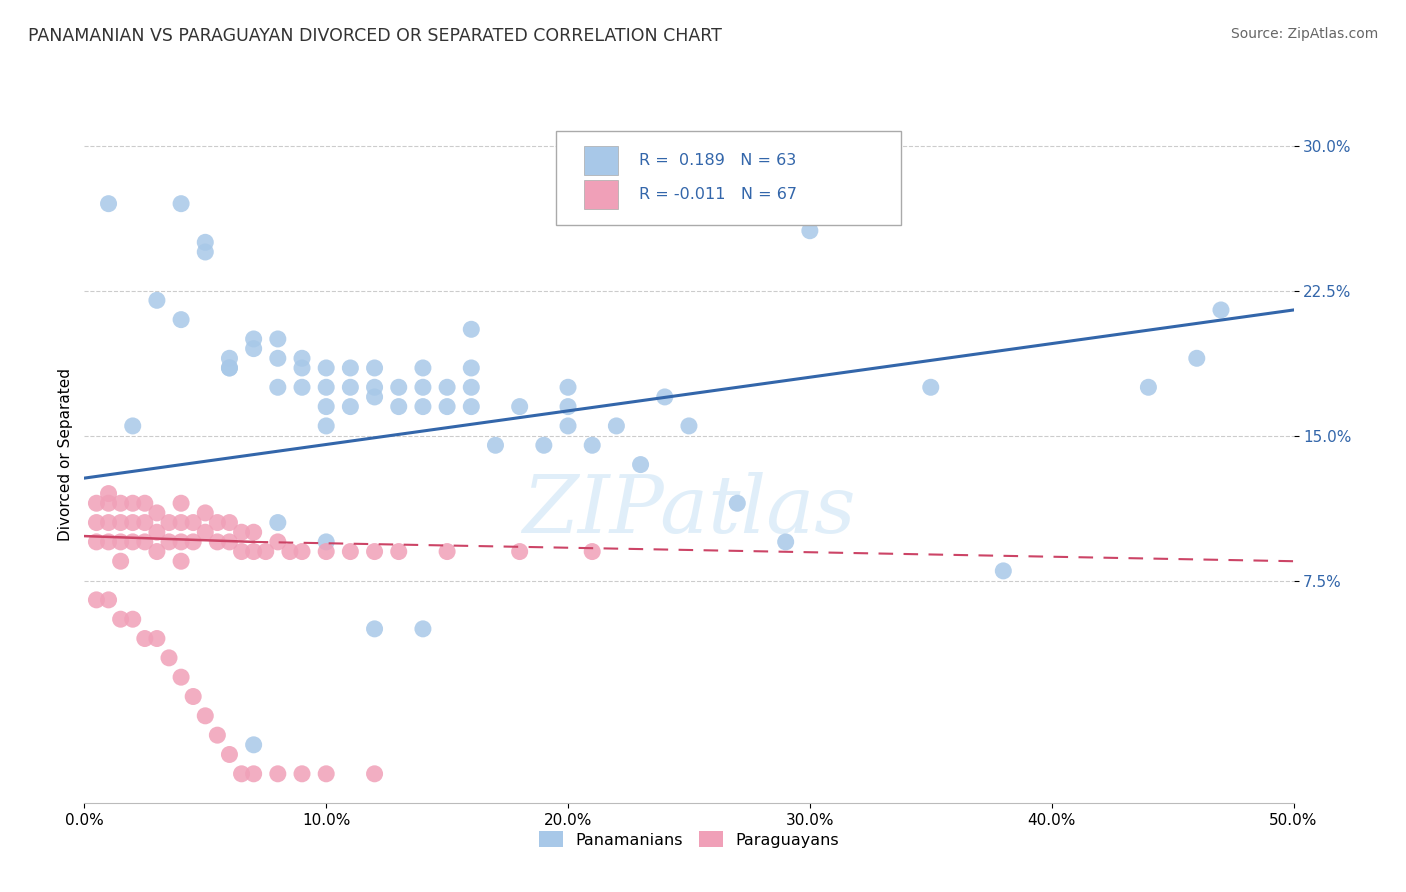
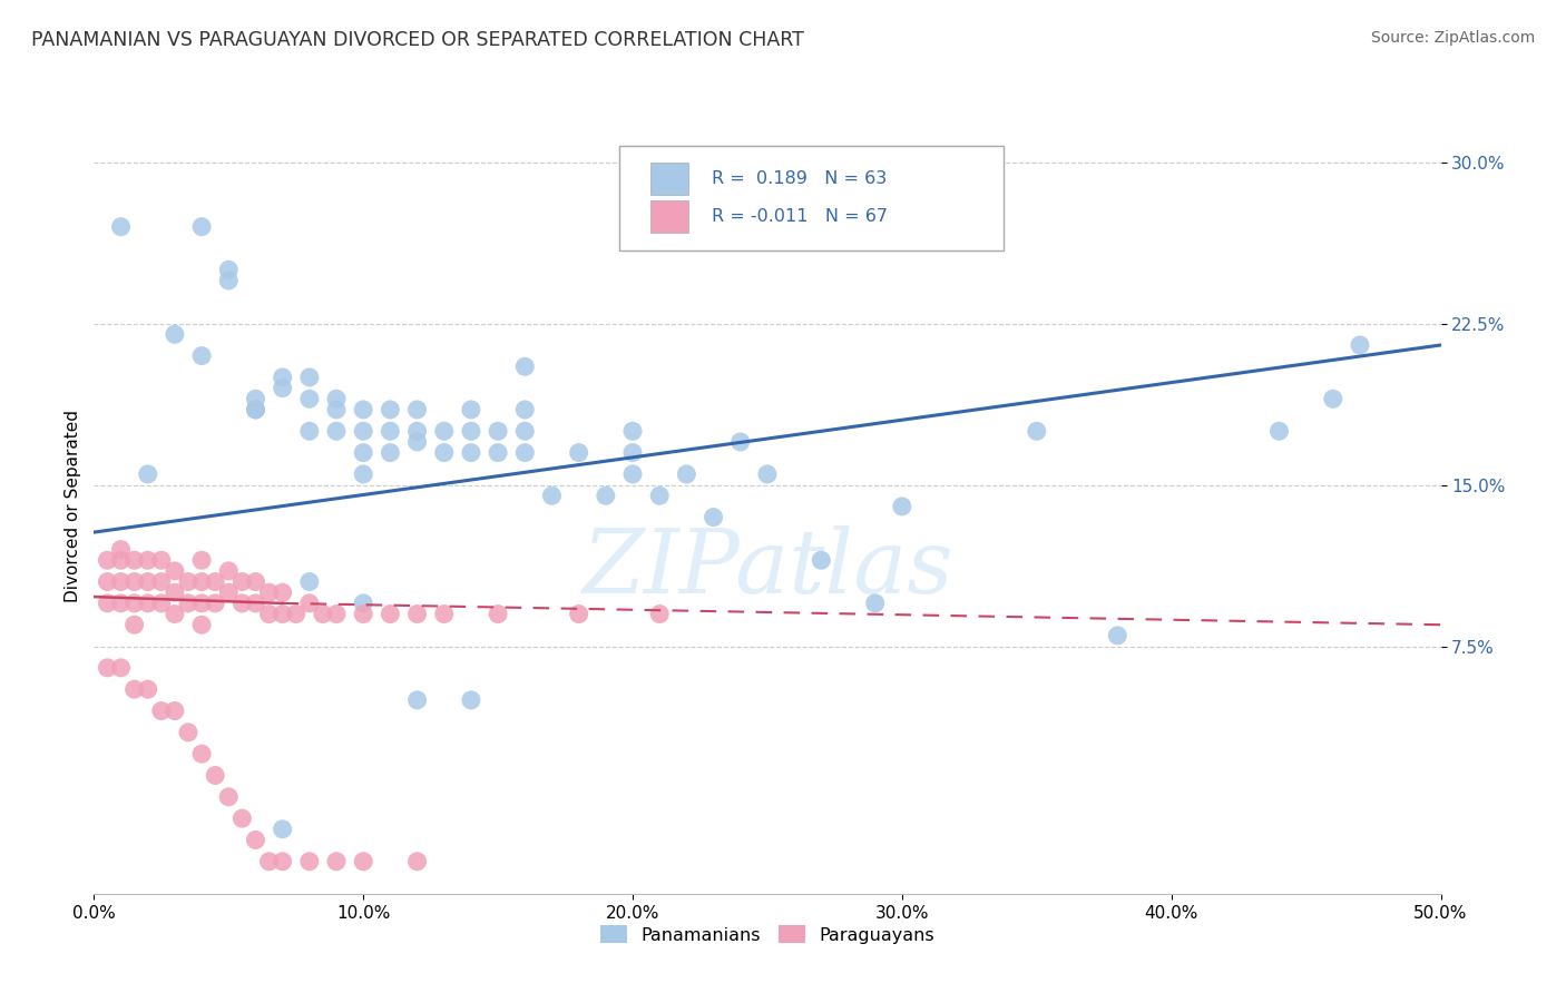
Panamanians/30.0%: 25.6% -> 14.0%
